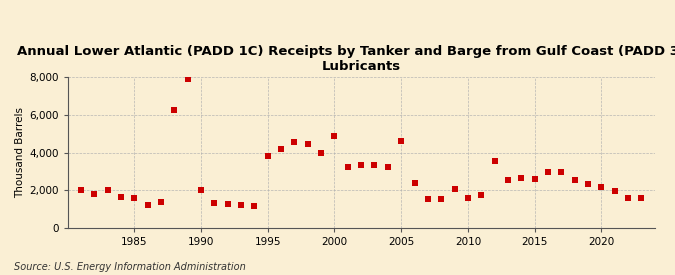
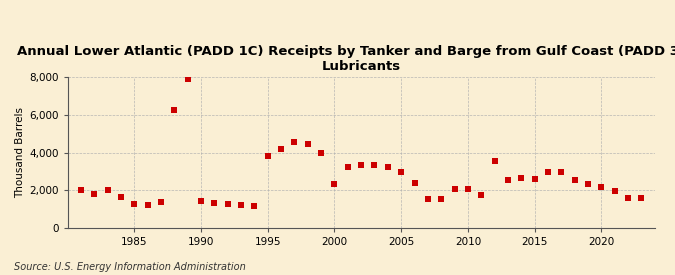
1985: 1,600 -> 1,300
1990: 2,000 -> 1,400
2000: 4,900 -> 2,400
2005: 4,600 -> 3,000
2010: 1,600 -> 2,100
